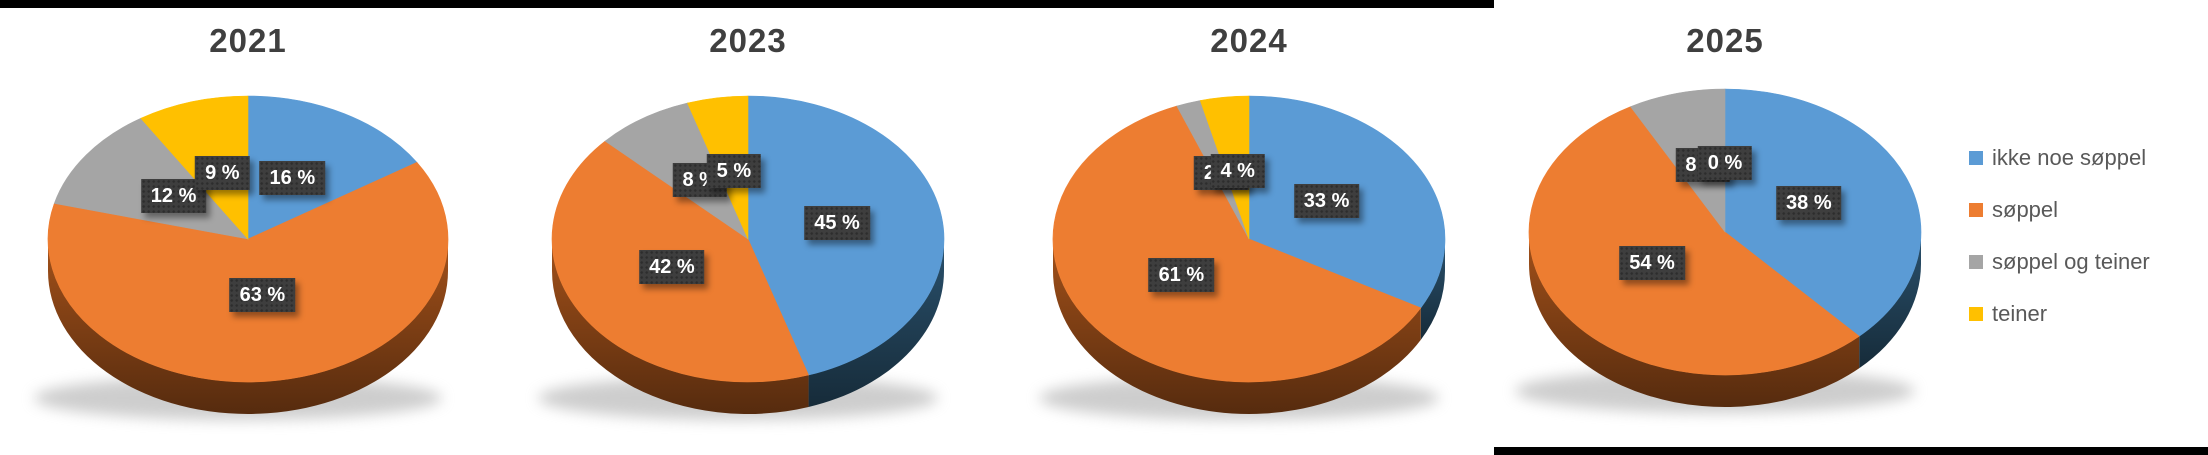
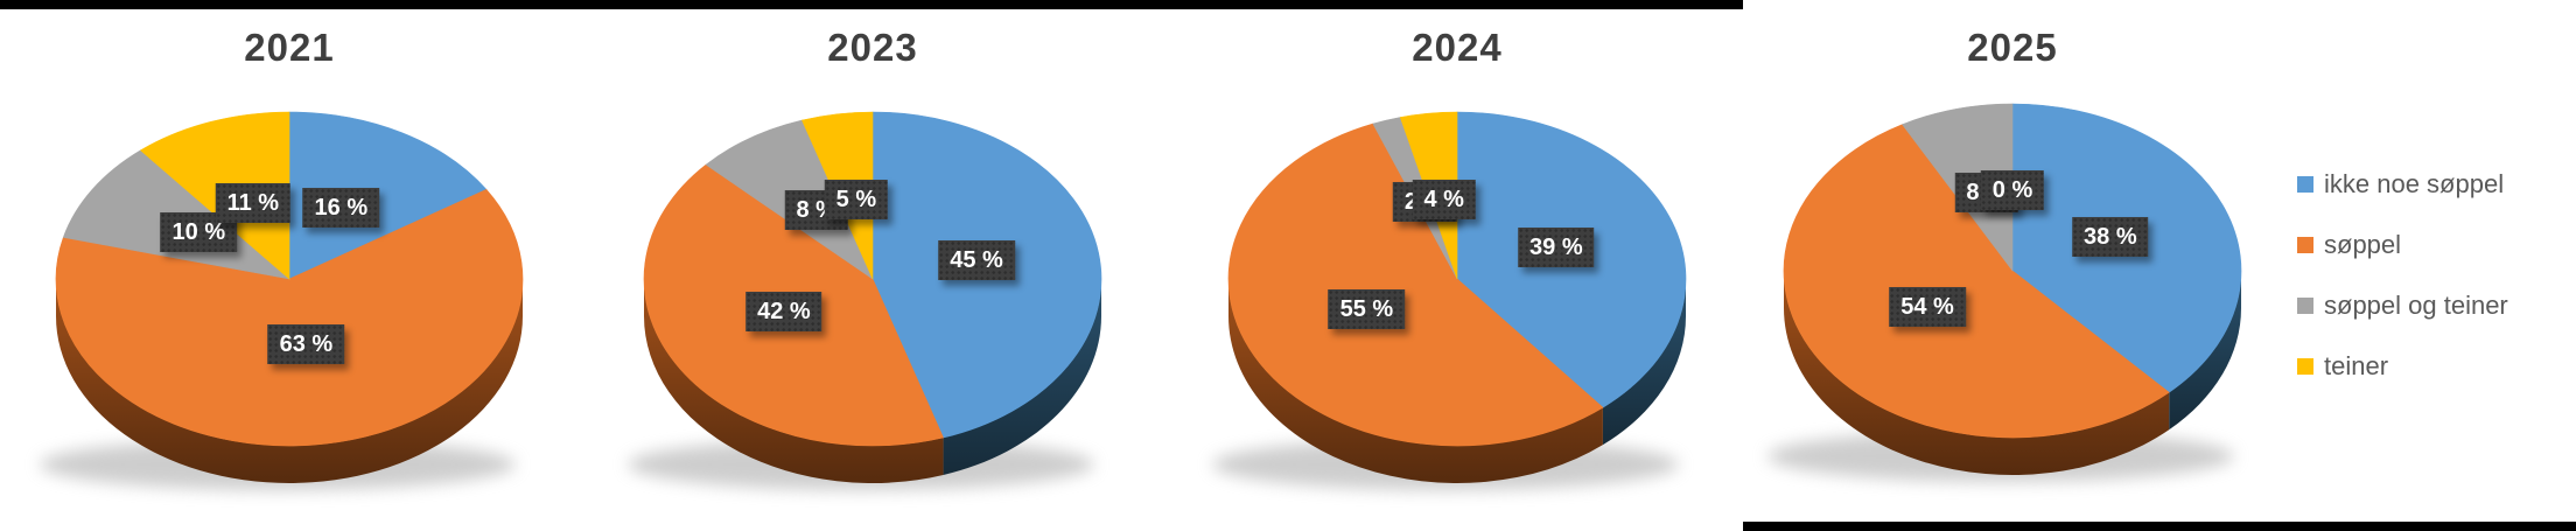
2021/søppel og teiner: 12 -> 10
2021/teiner: 9 -> 11
2024/ikke noe søppel: 33 -> 39
2024/søppel: 61 -> 55
